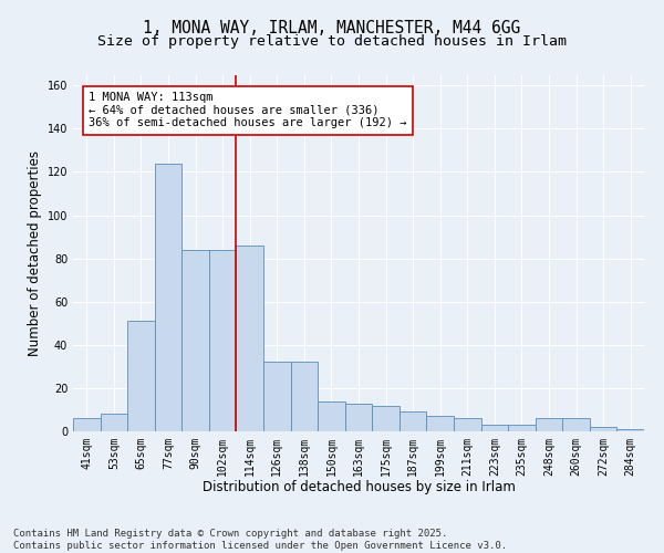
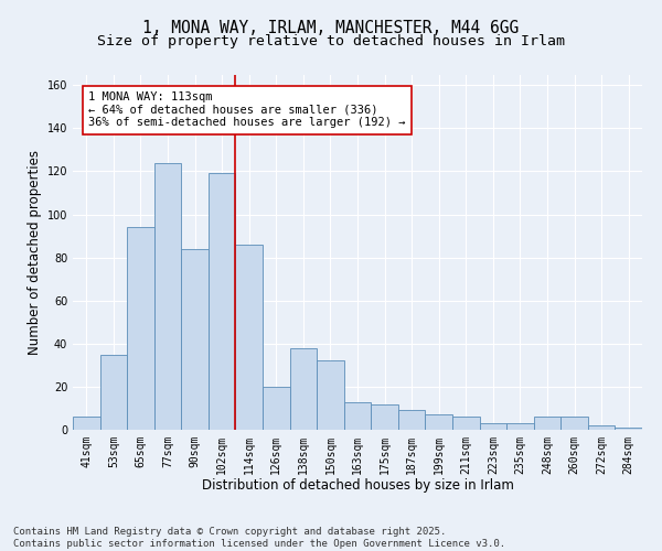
53sqm: 8 -> 35
65sqm: 51 -> 94
102sqm: 84 -> 119
126sqm: 32 -> 20
138sqm: 32 -> 38
150sqm: 14 -> 32
